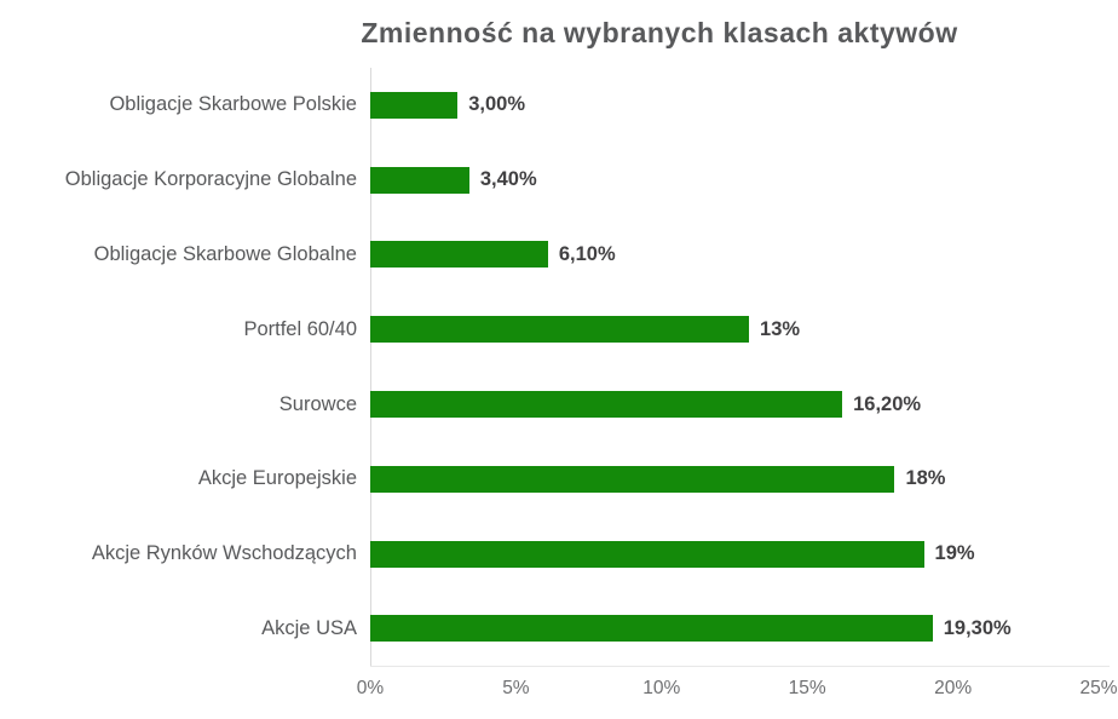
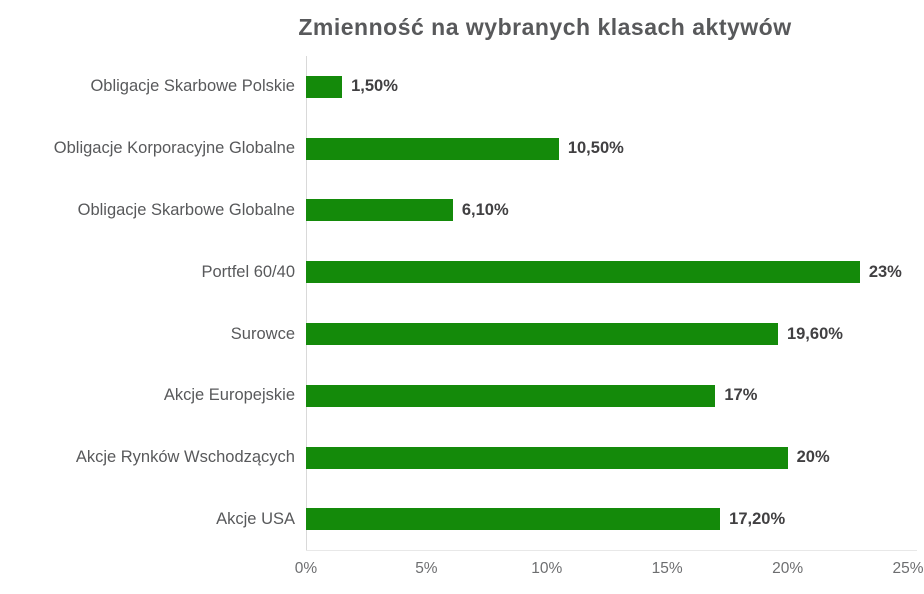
Obligacje Skarbowe Polskie: 3,00% -> 1,50%
Obligacje Korporacyjne Globalne: 3,40% -> 10,50%
Portfel 60/40: 13% -> 23%
Surowce: 16,20% -> 19,60%
Akcje Europejskie: 18% -> 17%
Akcje Rynków Wschodzących: 19% -> 20%
Akcje USA: 19,30% -> 17,20%
